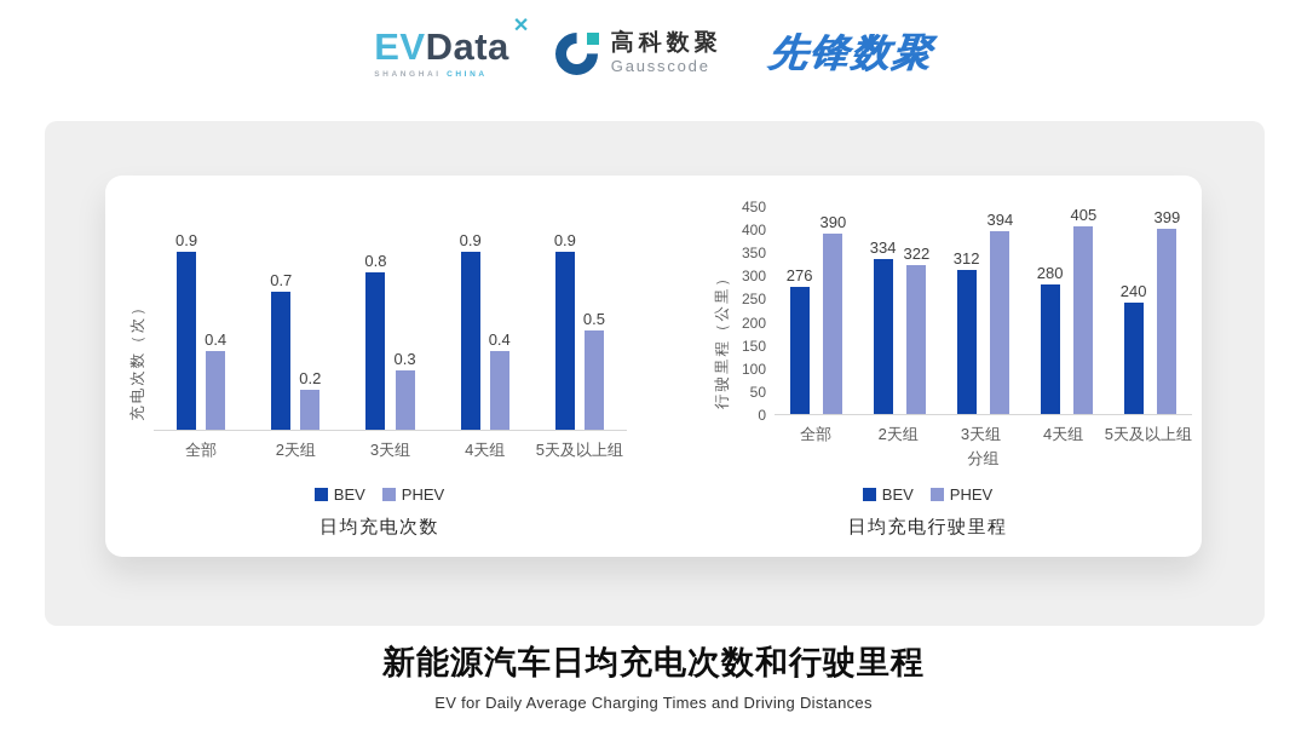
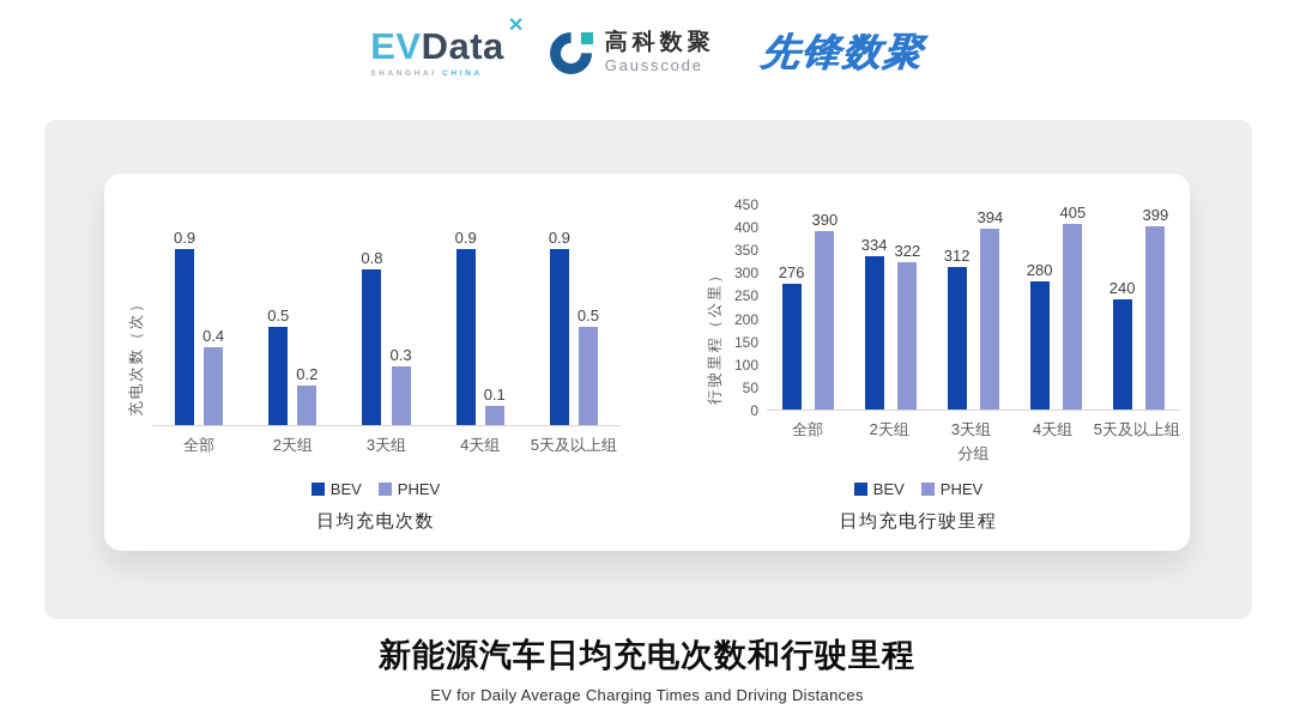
日均充电次数/BEV/2天组: 0.7 -> 0.5
日均充电次数/PHEV/4天组: 0.4 -> 0.1
